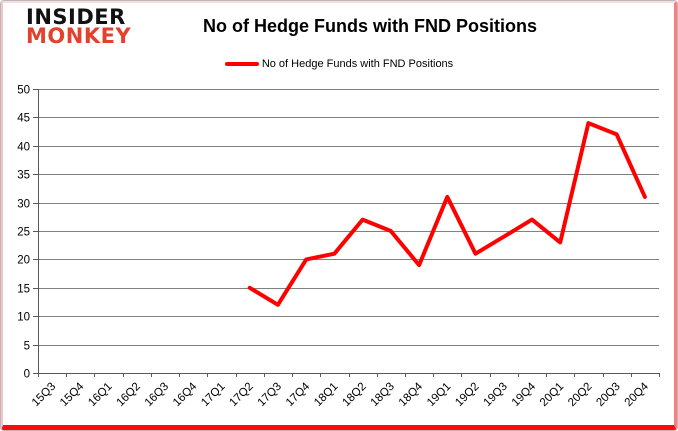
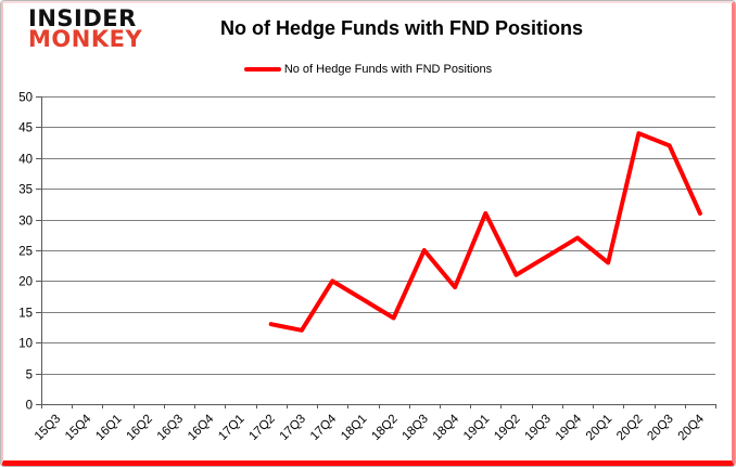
17Q2: 15 -> 13
18Q1: 21 -> 17
18Q2: 27 -> 14
